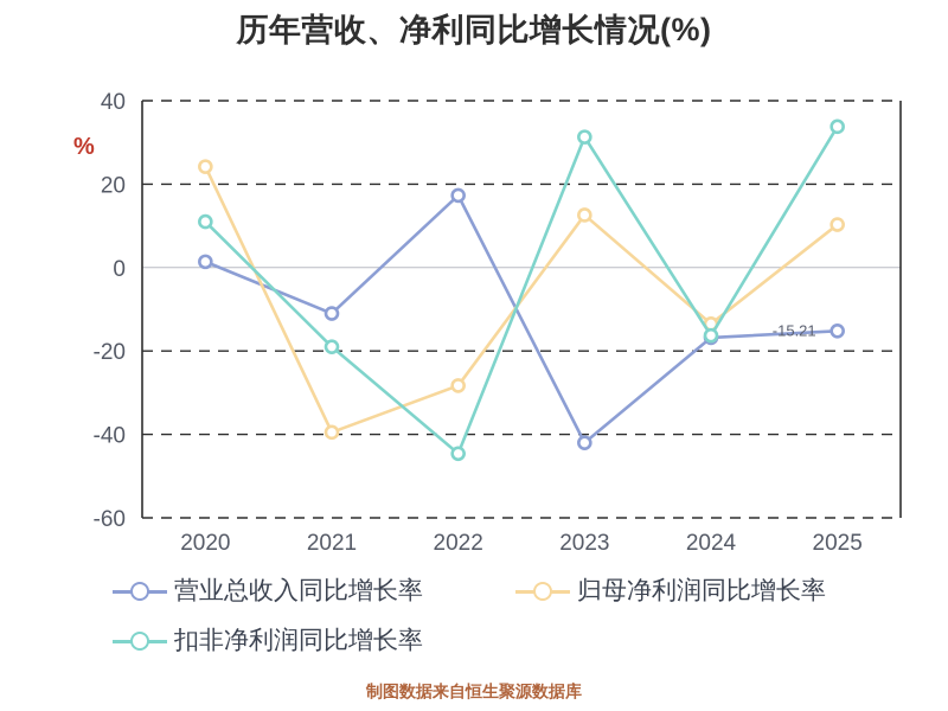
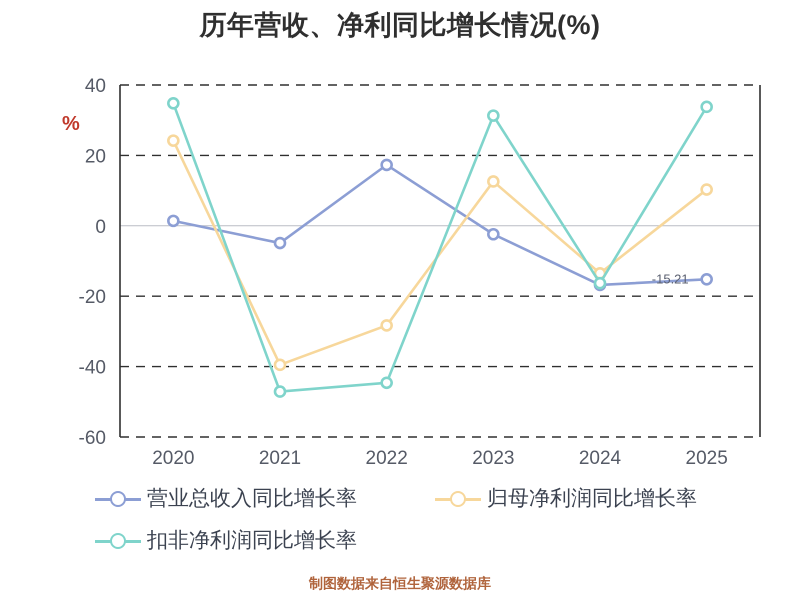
扣非净利润同比增长率/2020: 11 -> 35
营业总收入同比增长率/2021: -11 -> -5
扣非净利润同比增长率/2021: -19 -> -47
营业总收入同比增长率/2023: -42 -> -2
